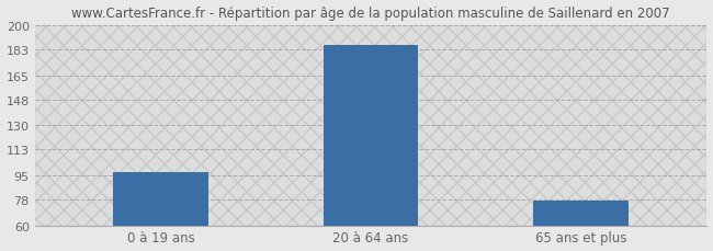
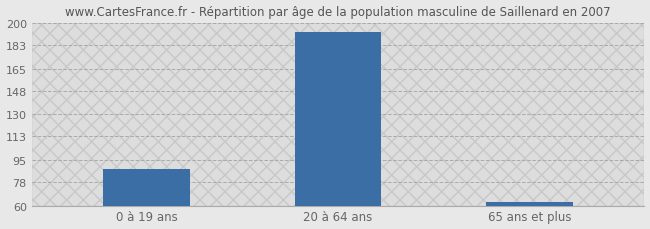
0 à 19 ans: 97 -> 88
20 à 64 ans: 186 -> 193
65 ans et plus: 77 -> 63
